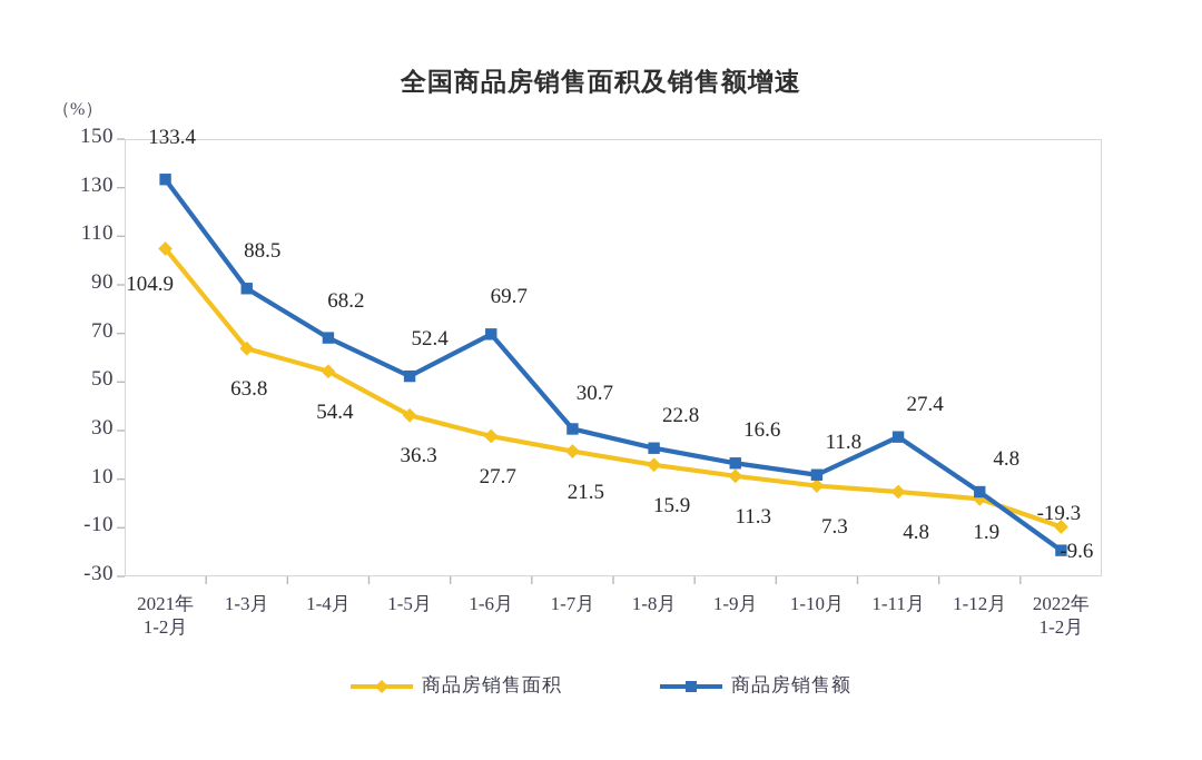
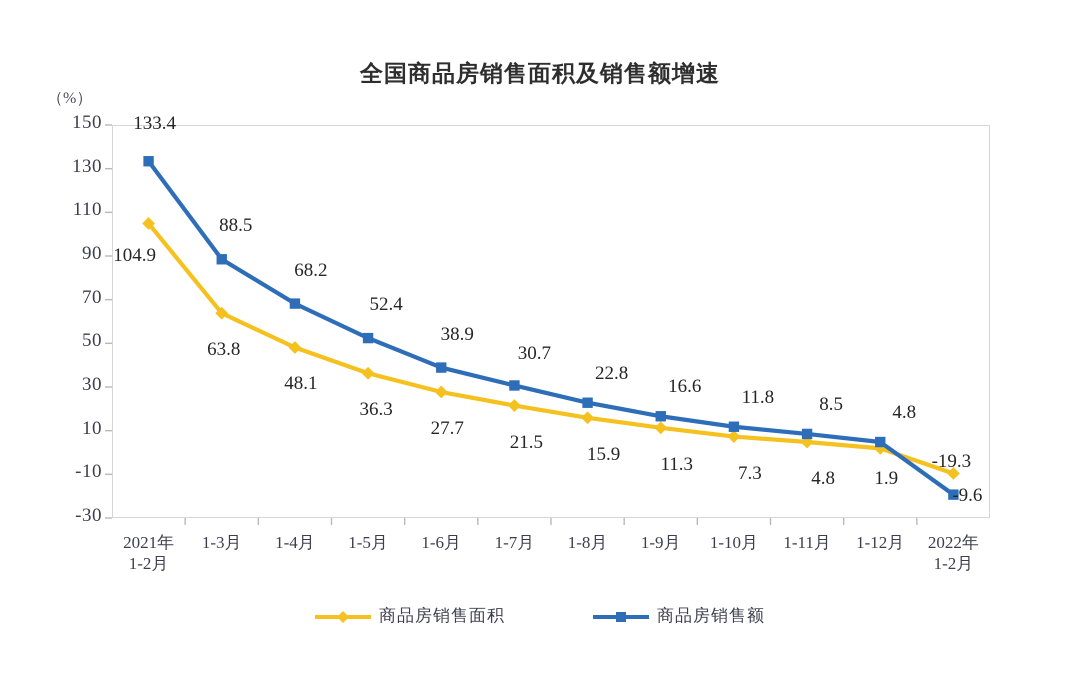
商品房销售面积/1-4月: 54.4 -> 48.1
商品房销售额/1-6月: 69.7 -> 38.9
商品房销售额/1-11月: 27.4 -> 8.5
